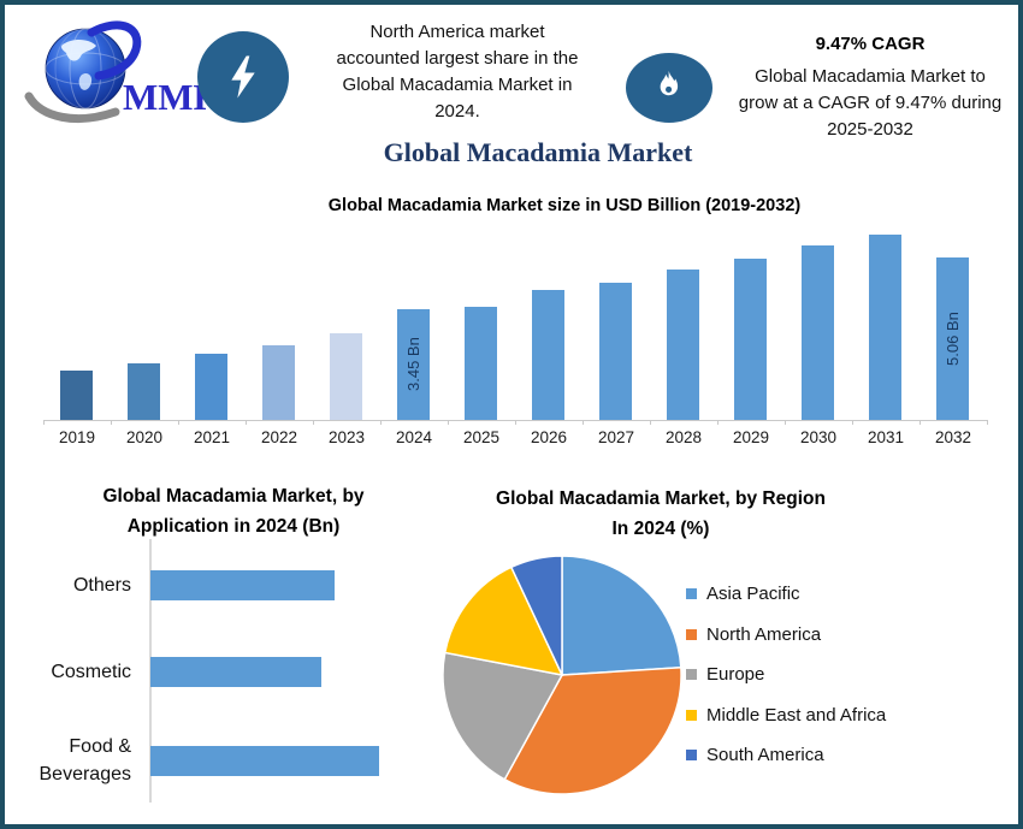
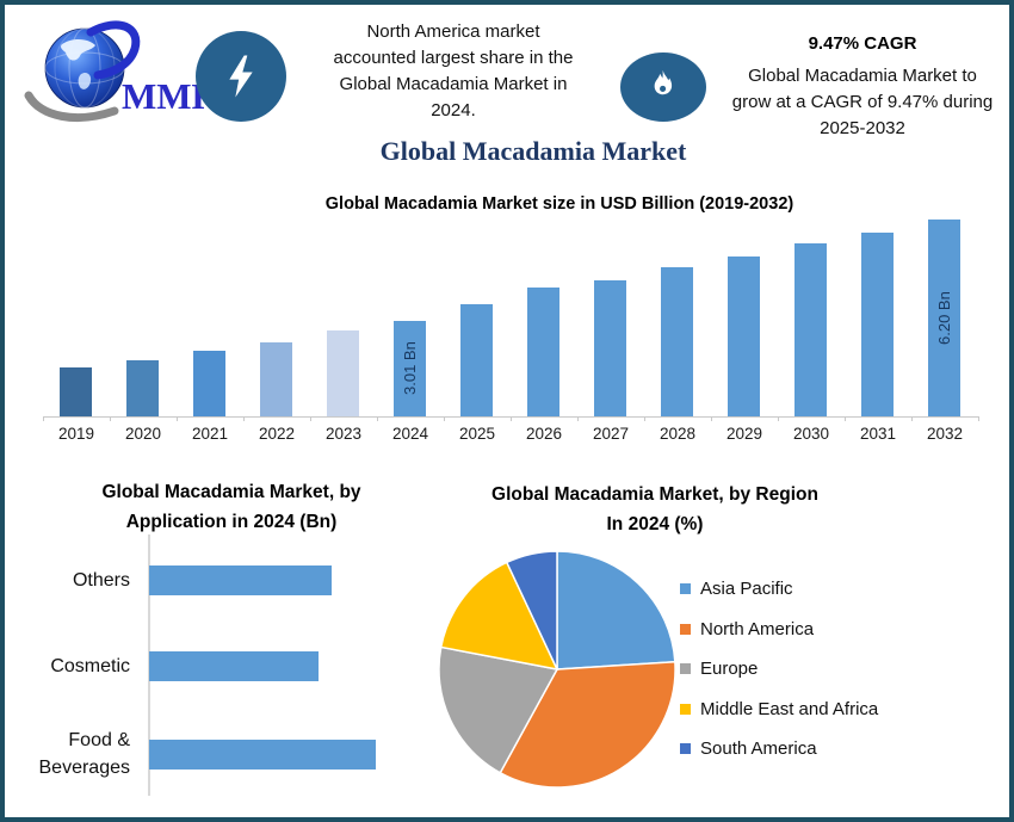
Global Macadamia Market size in USD Billion (2019-2032)/2024: 3.45 -> 3.01
Global Macadamia Market size in USD Billion (2019-2032)/2032: 5.06 -> 6.20
